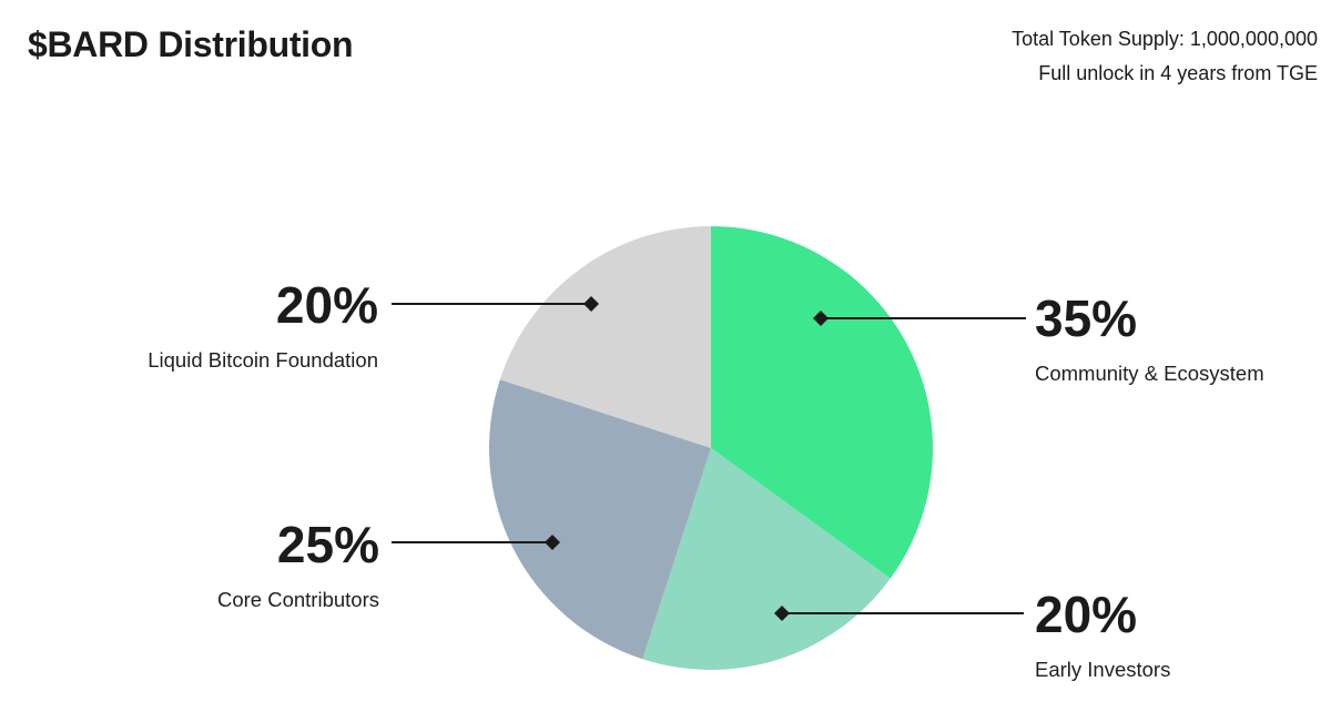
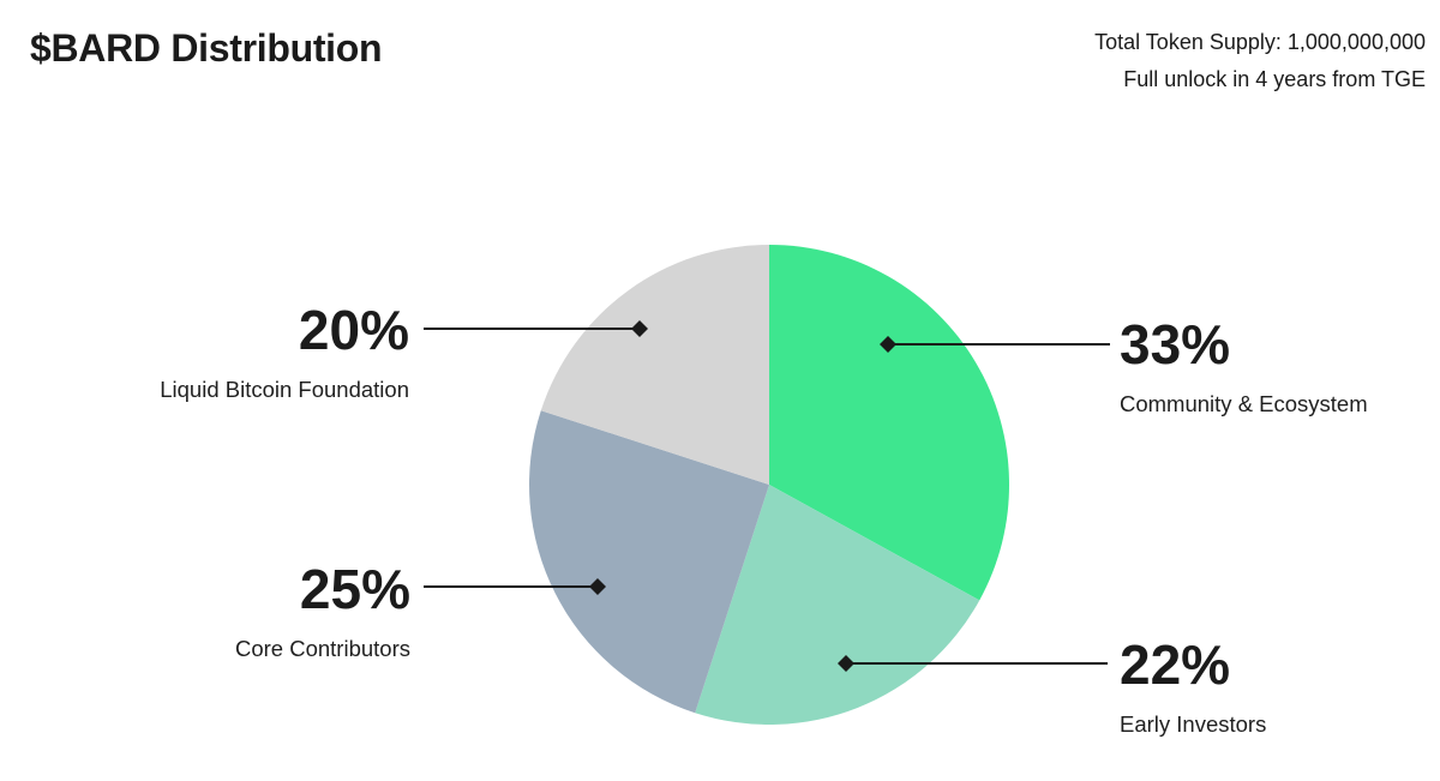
Community & Ecosystem: 35% -> 33%
Early Investors: 20% -> 22%
